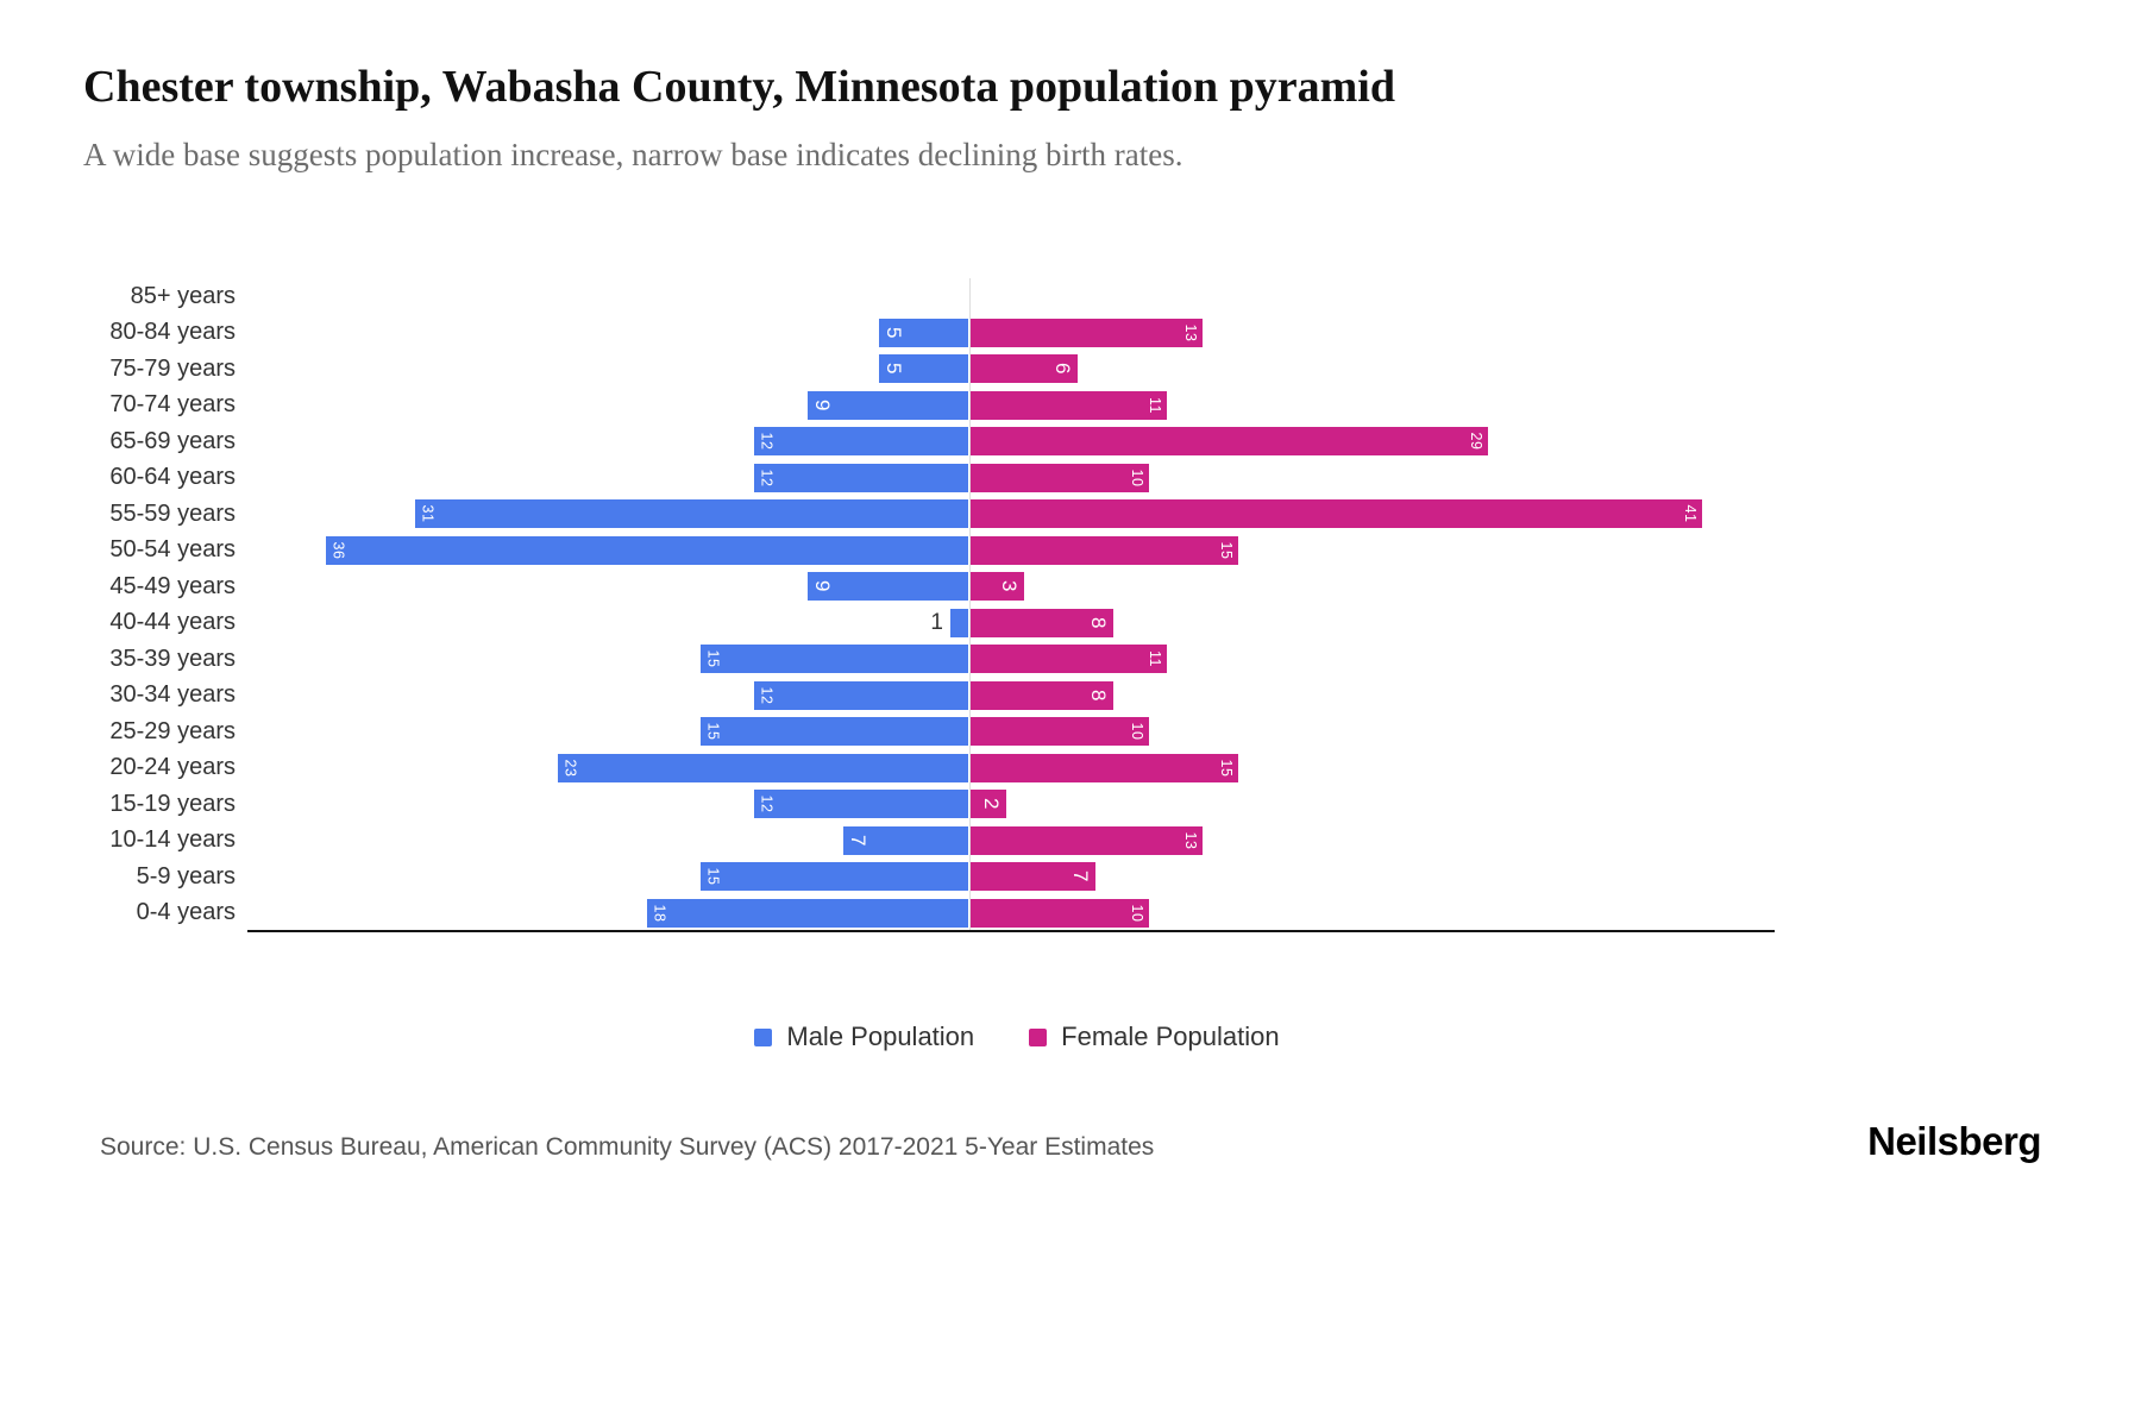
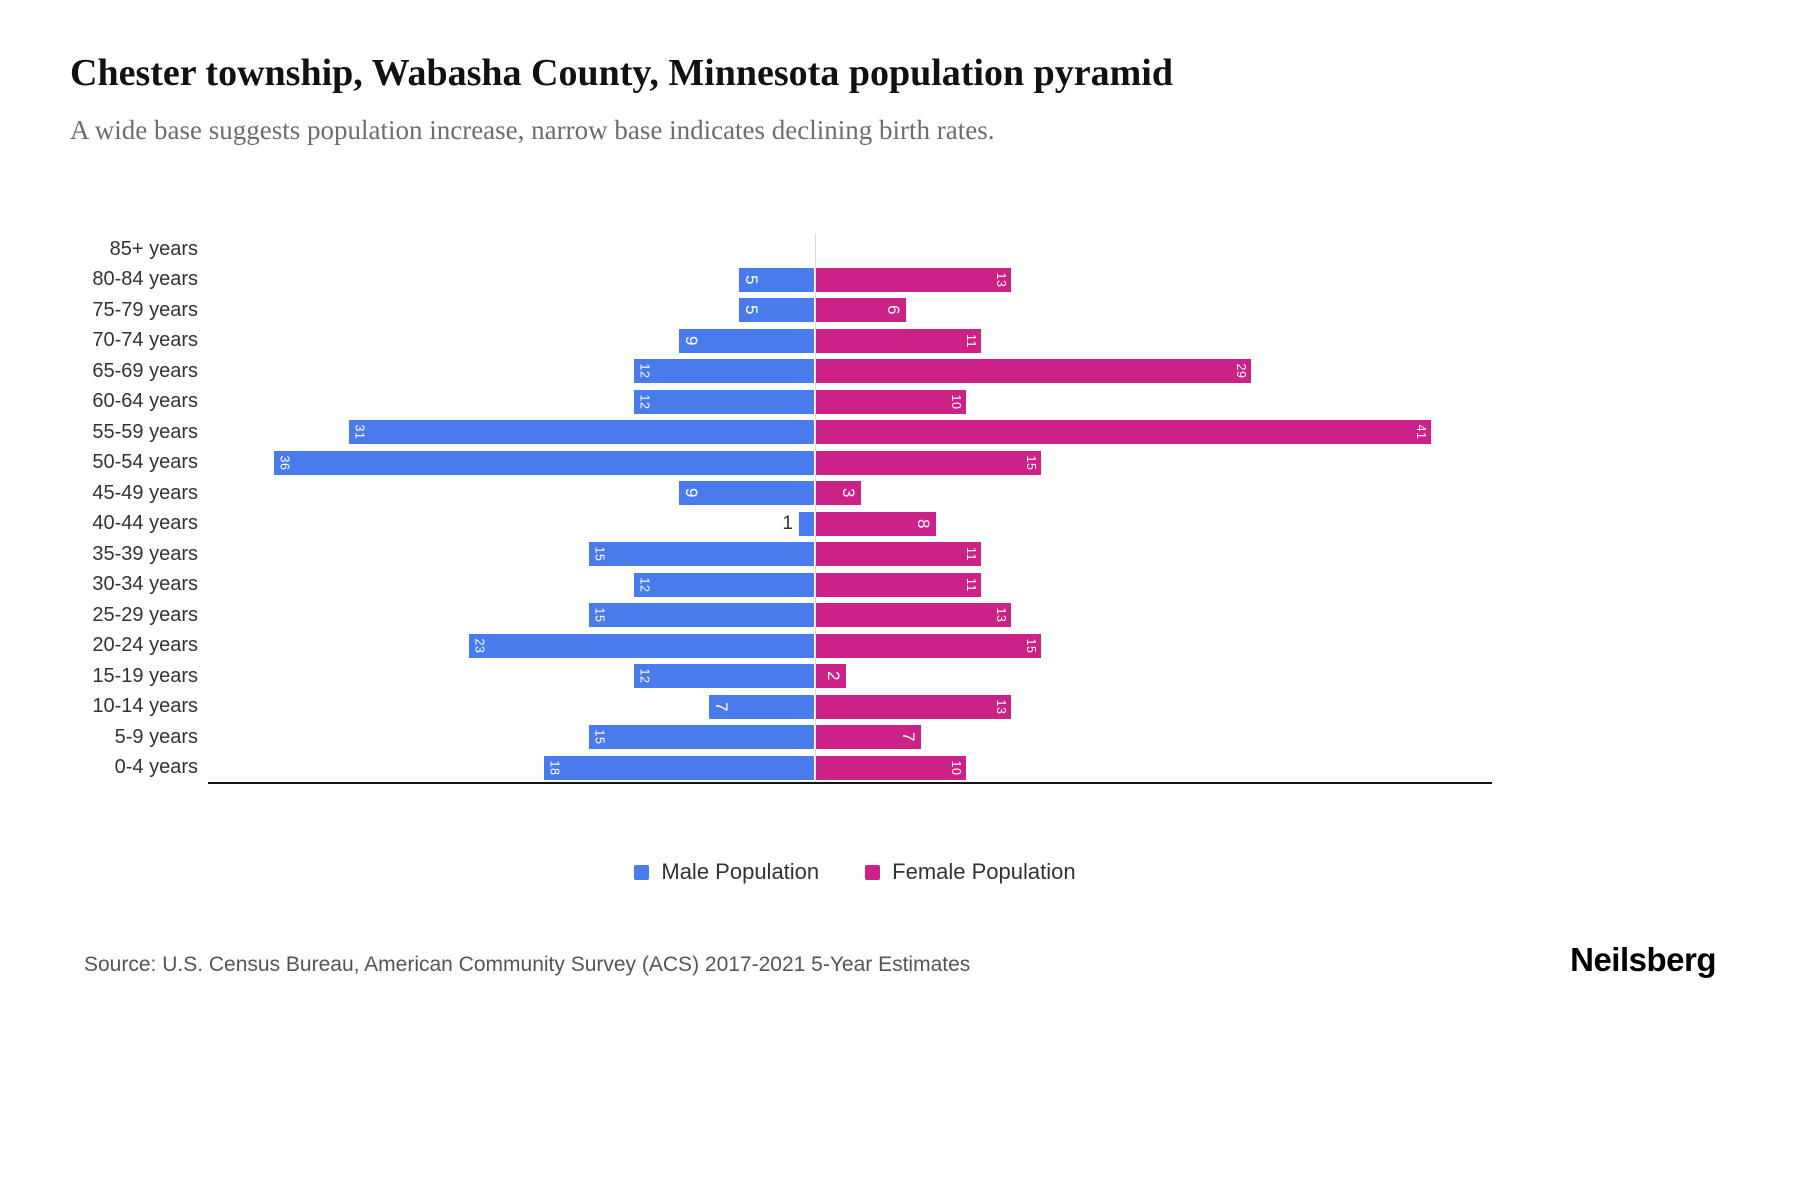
Female Population/30-34 years: 8 -> 11
Female Population/25-29 years: 10 -> 13
